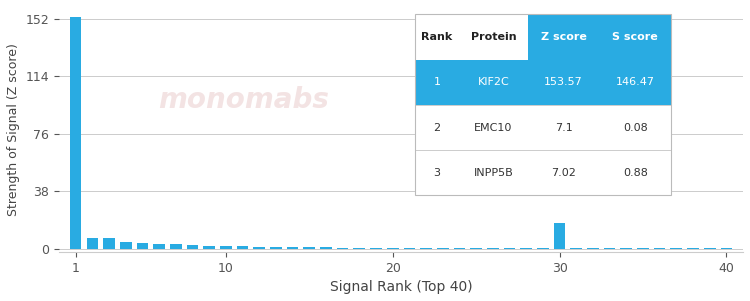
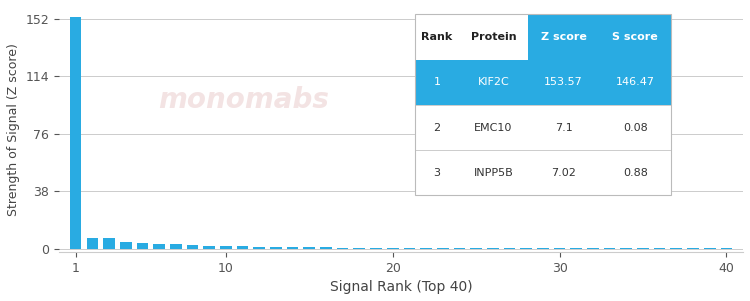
30: 17 -> 0
